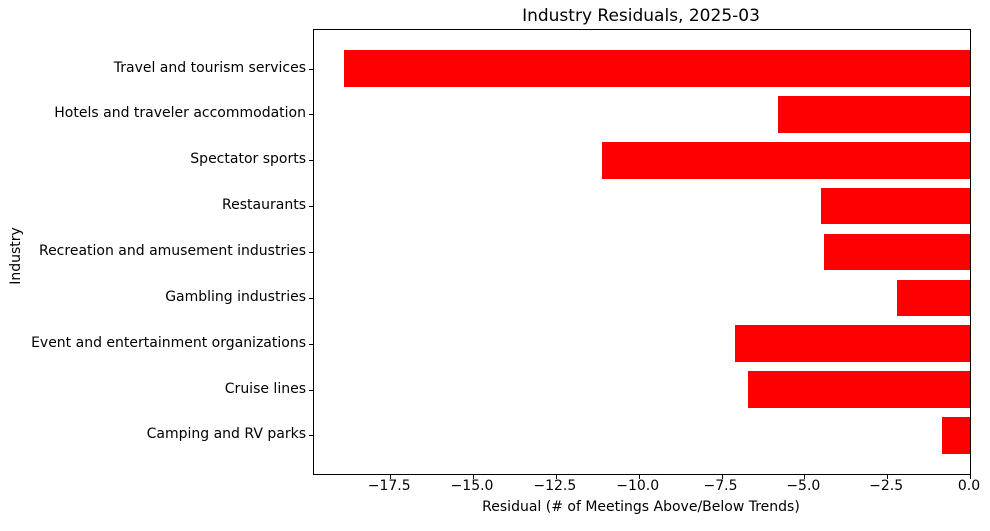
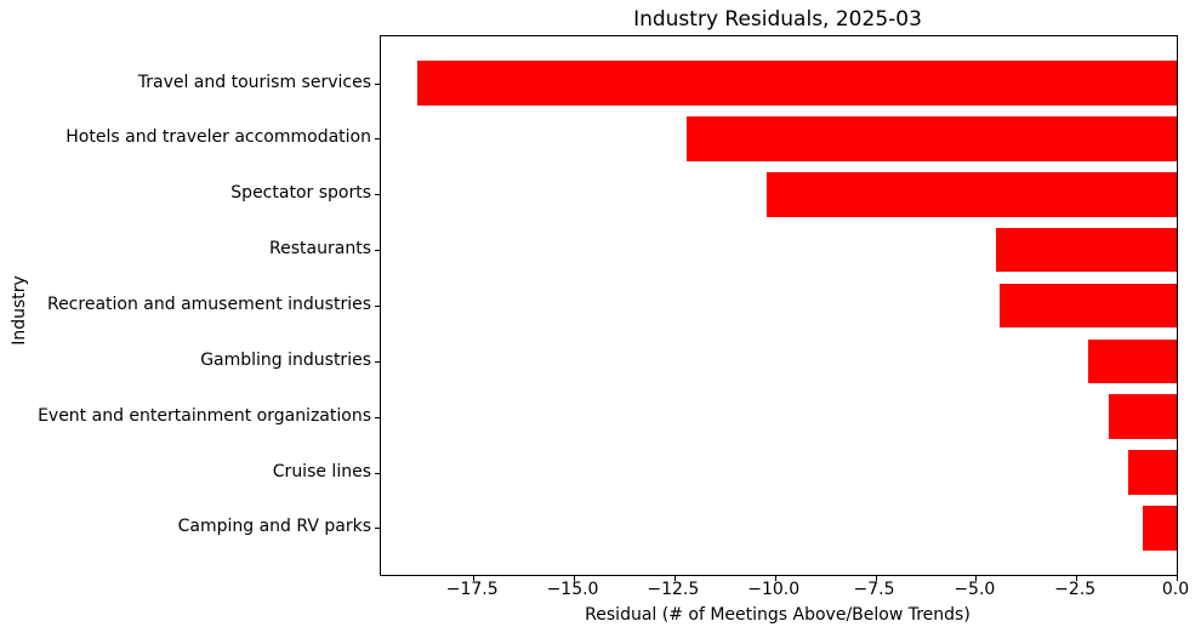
Hotels and traveler accommodation: -5.8 -> -12.2
Spectator sports: -11.1 -> -10.2
Event and entertainment organizations: -7.1 -> -1.7
Cruise lines: -6.7 -> -1.2
